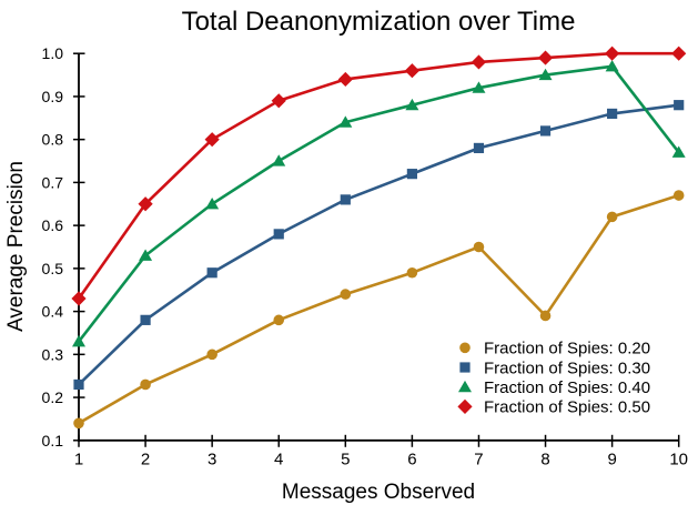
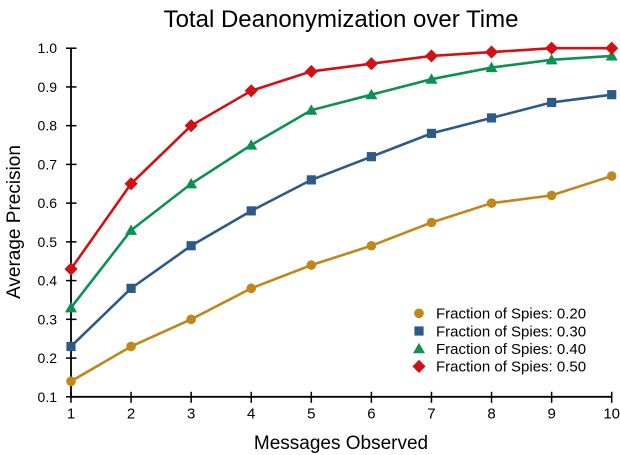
Fraction of Spies: 0.20/8: 0.39 -> 0.60
Fraction of Spies: 0.40/10: 0.77 -> 0.98
